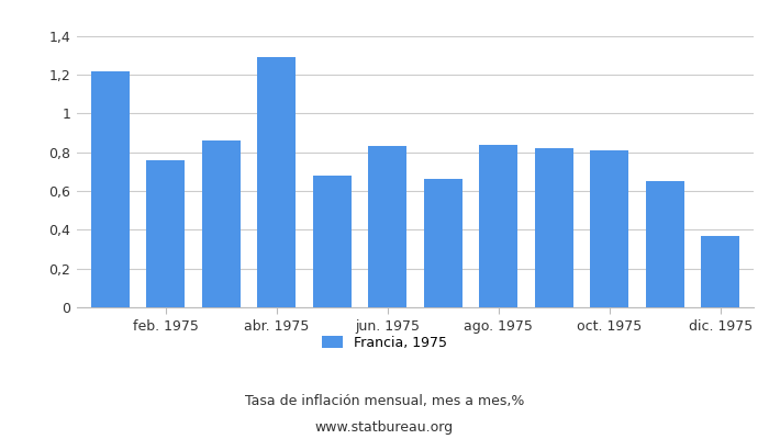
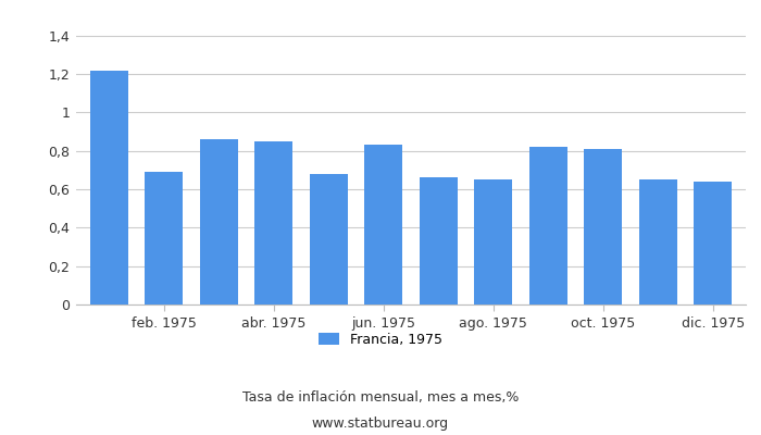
feb. 1975: 0,76 -> 0,69
abr. 1975: 1,29 -> 0,85
ago. 1975: 0,84 -> 0,65
dic. 1975: 0,37 -> 0,64
